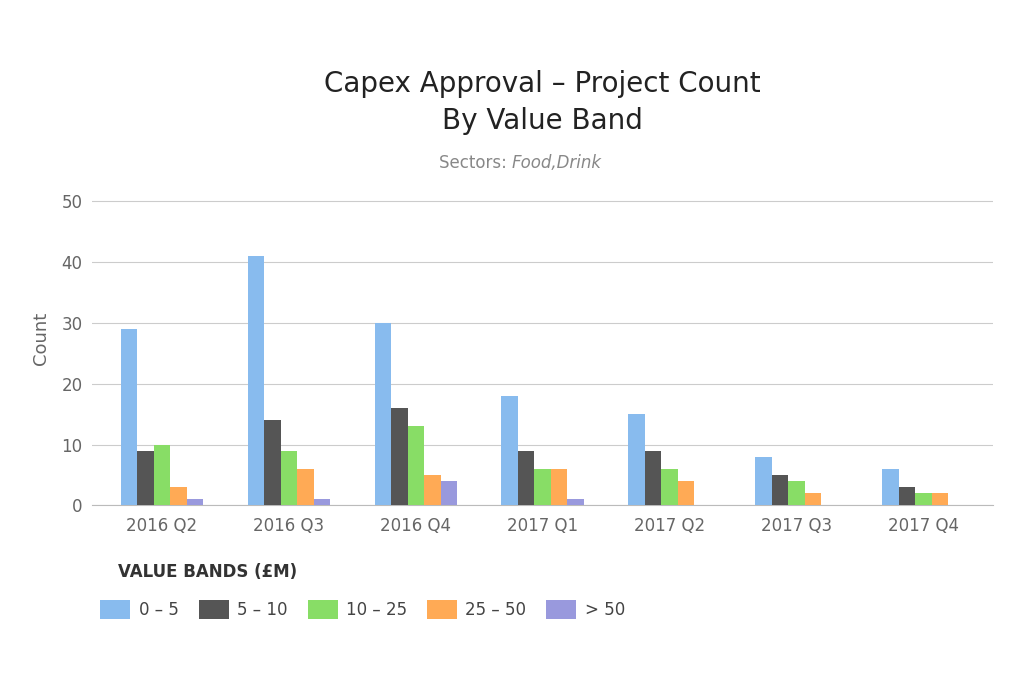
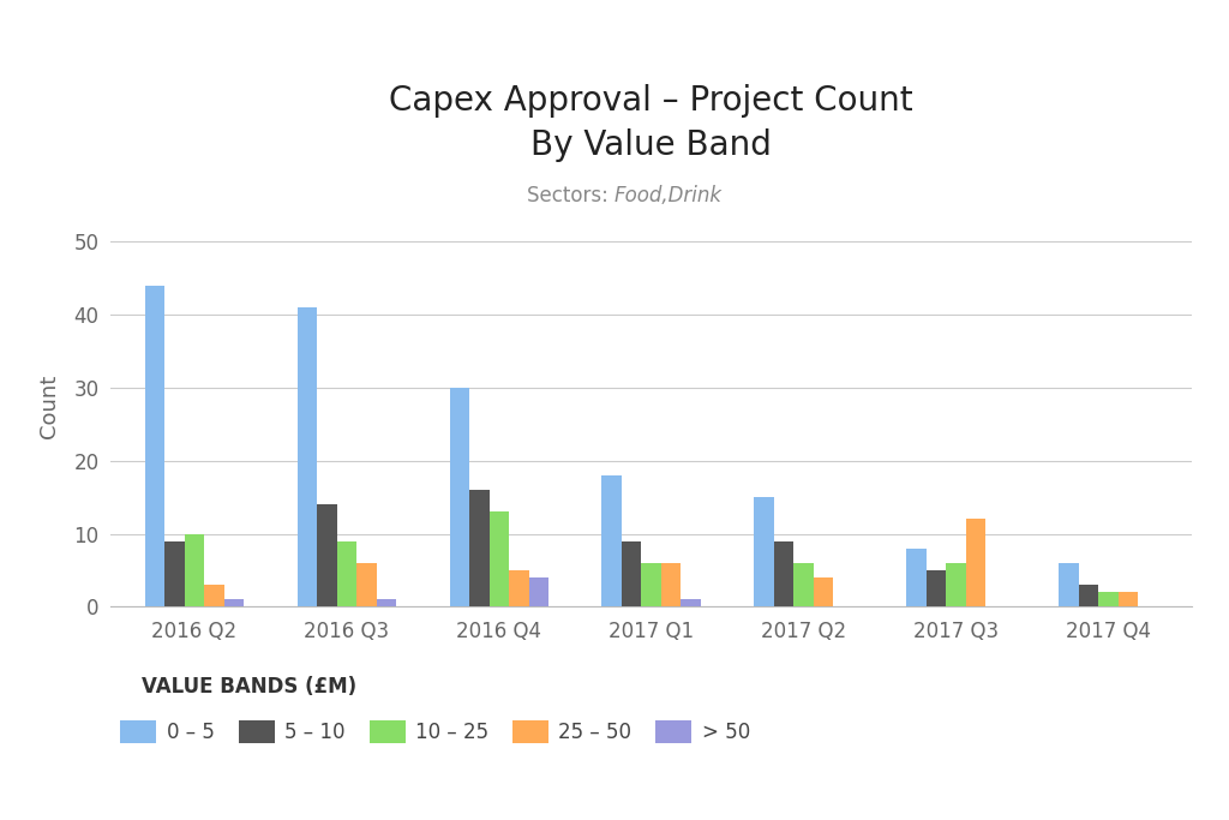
0 – 5/2016 Q2: 29 -> 44
10 – 25/2017 Q3: 4 -> 6
25 – 50/2017 Q3: 2 -> 12
